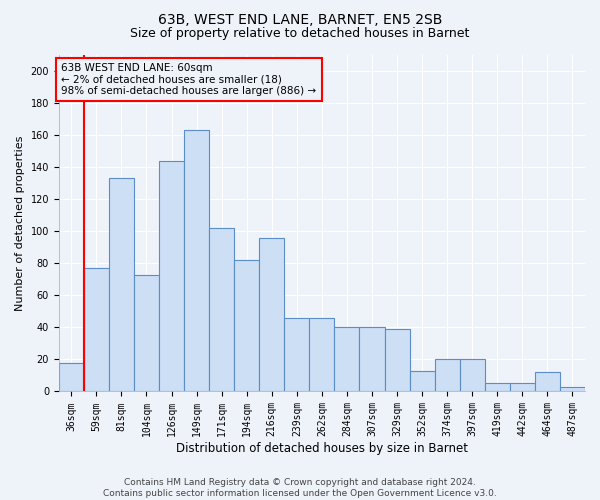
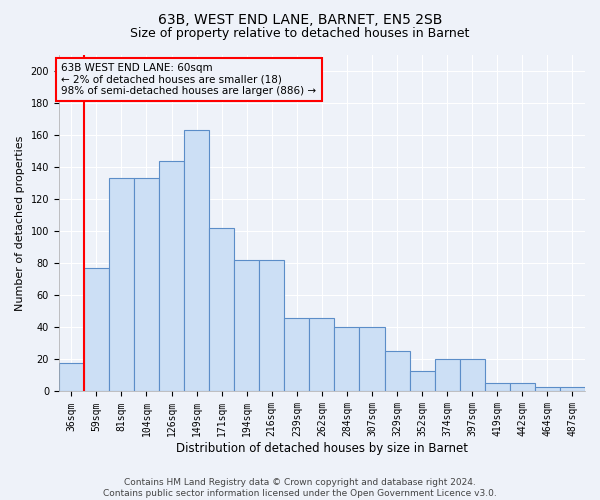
104sqm: 73 -> 133
216sqm: 96 -> 82
329sqm: 39 -> 25
464sqm: 12 -> 3
